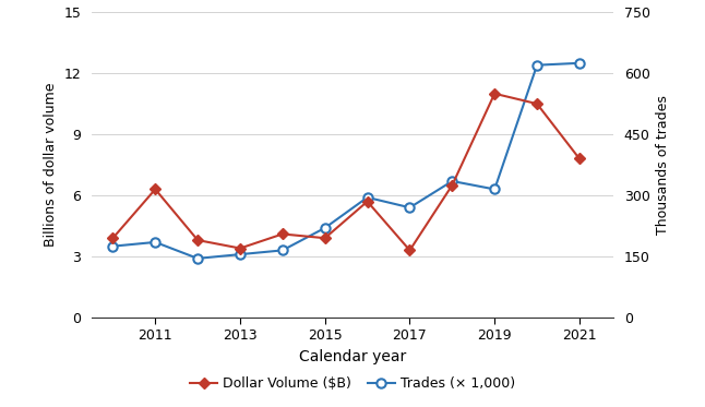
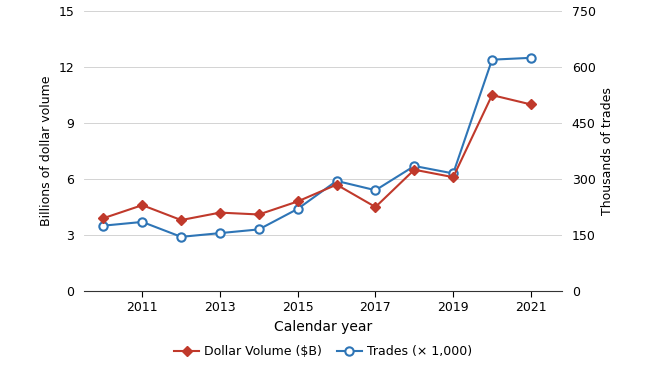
Dollar Volume ($B)/2011: 6.3 -> 4.6
Dollar Volume ($B)/2013: 3.4 -> 4.2
Dollar Volume ($B)/2015: 3.9 -> 4.8
Dollar Volume ($B)/2017: 3.3 -> 4.5
Dollar Volume ($B)/2019: 11.0 -> 6.1
Dollar Volume ($B)/2021: 7.8 -> 10.0
